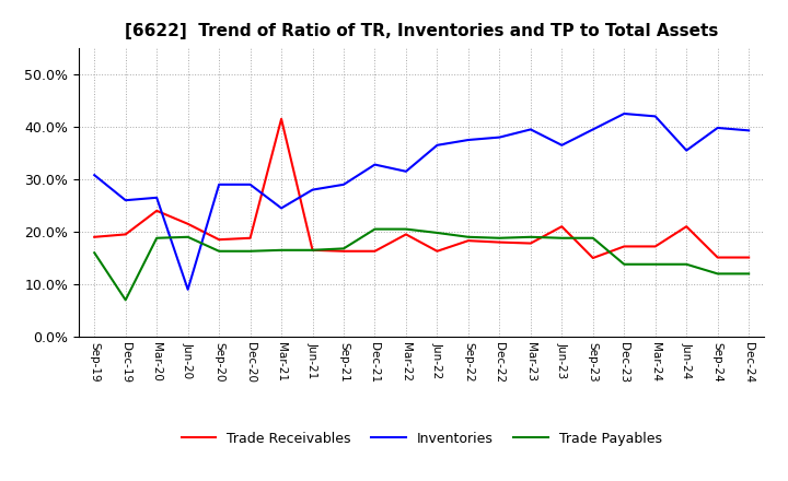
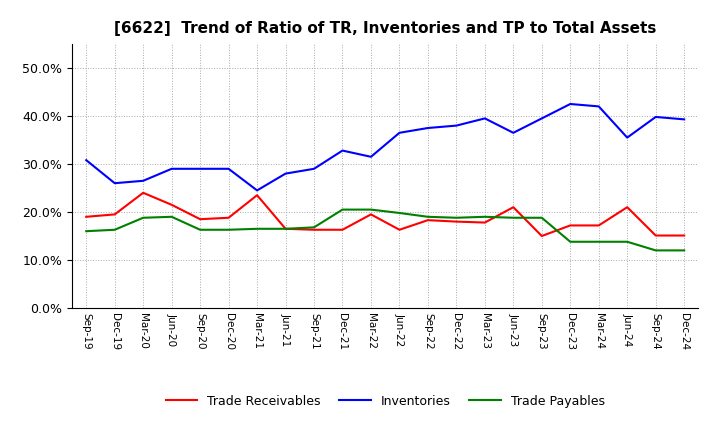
Trade Payables/Dec-19: 7.0% -> 16.3%
Inventories/Jun-20: 9.0% -> 29.0%
Trade Receivables/Mar-21: 41.5% -> 23.5%
